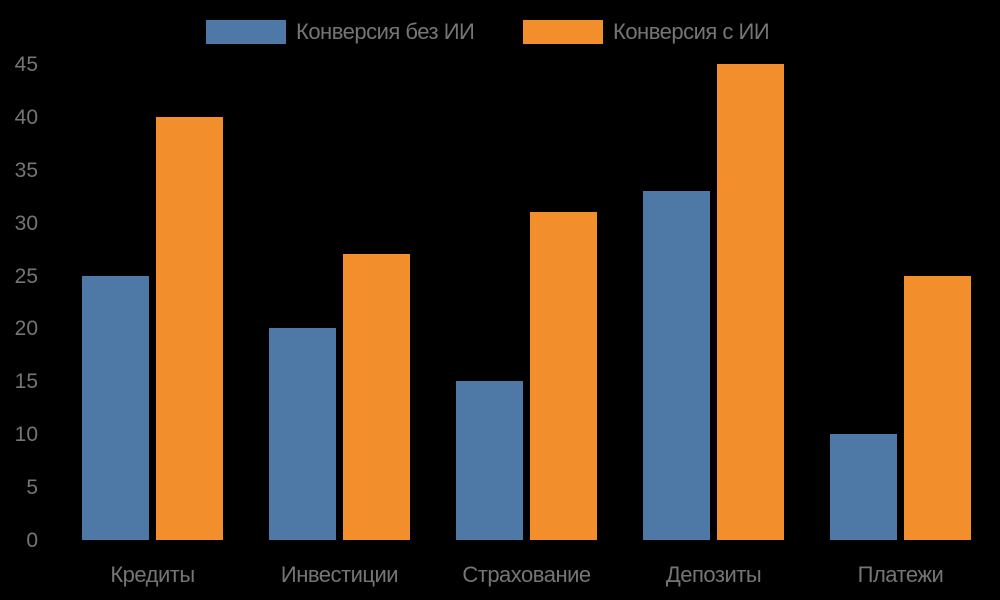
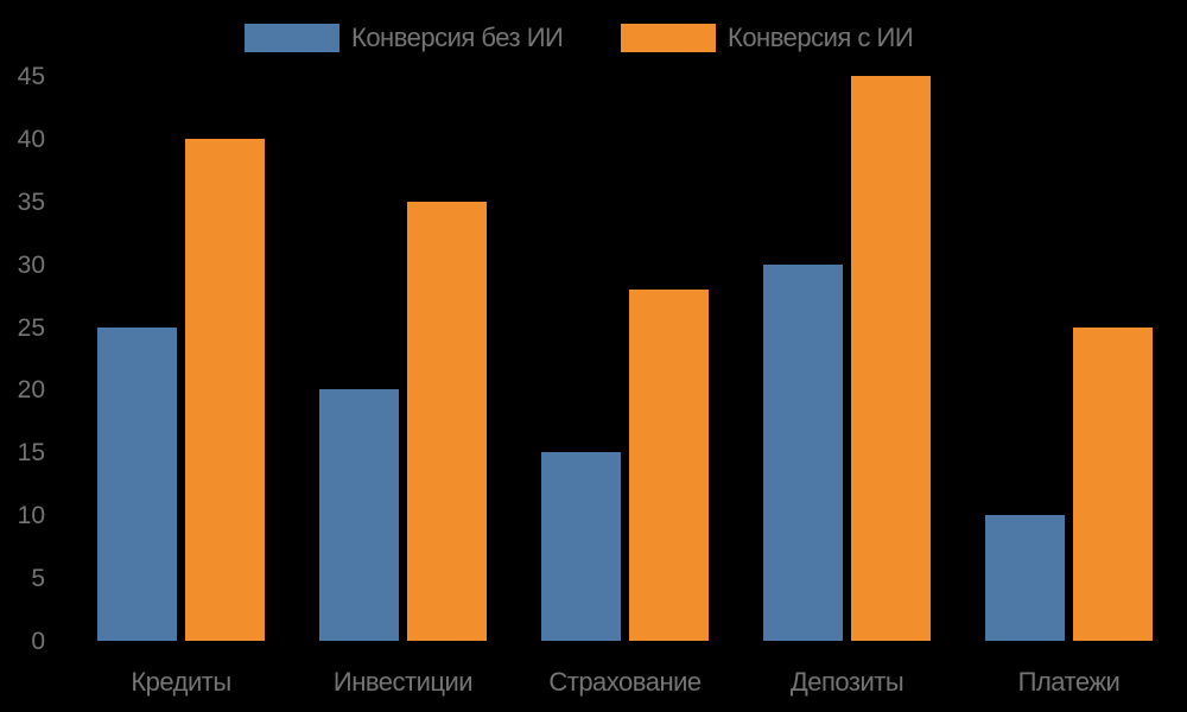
Конверсия с ИИ/Инвестиции: 27 -> 35
Конверсия с ИИ/Страхование: 31 -> 28
Конверсия без ИИ/Депозиты: 33 -> 30
